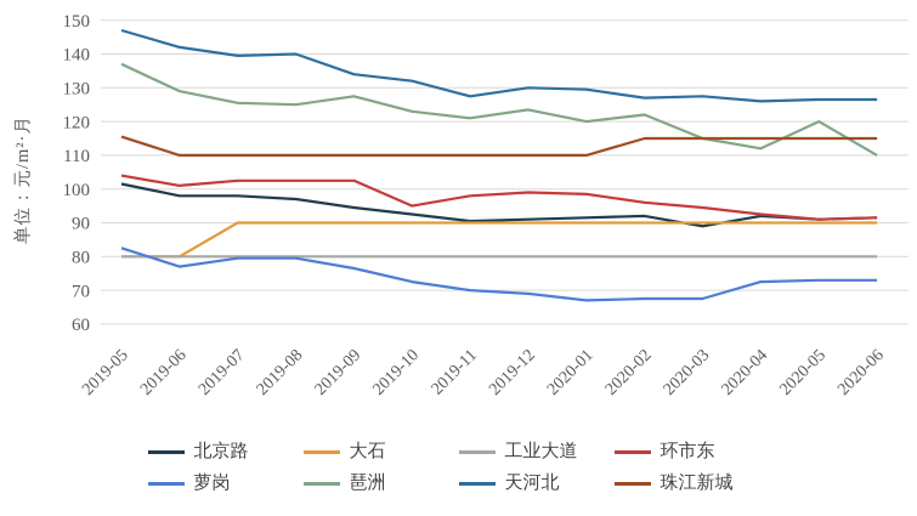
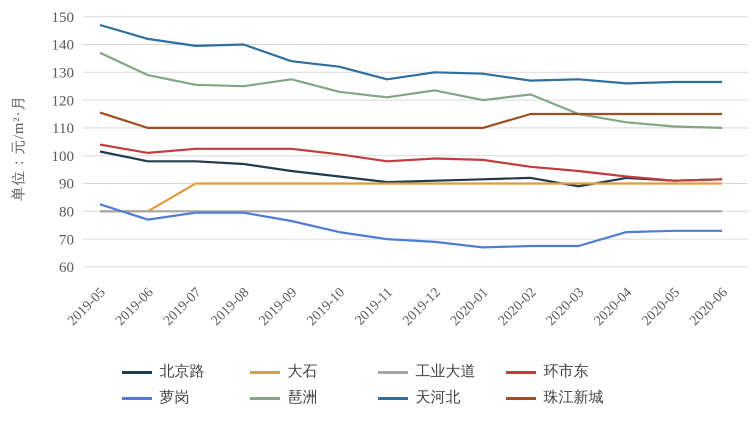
环市东/2019-10: 95 -> 100
琶洲/2020-05: 120 -> 110
